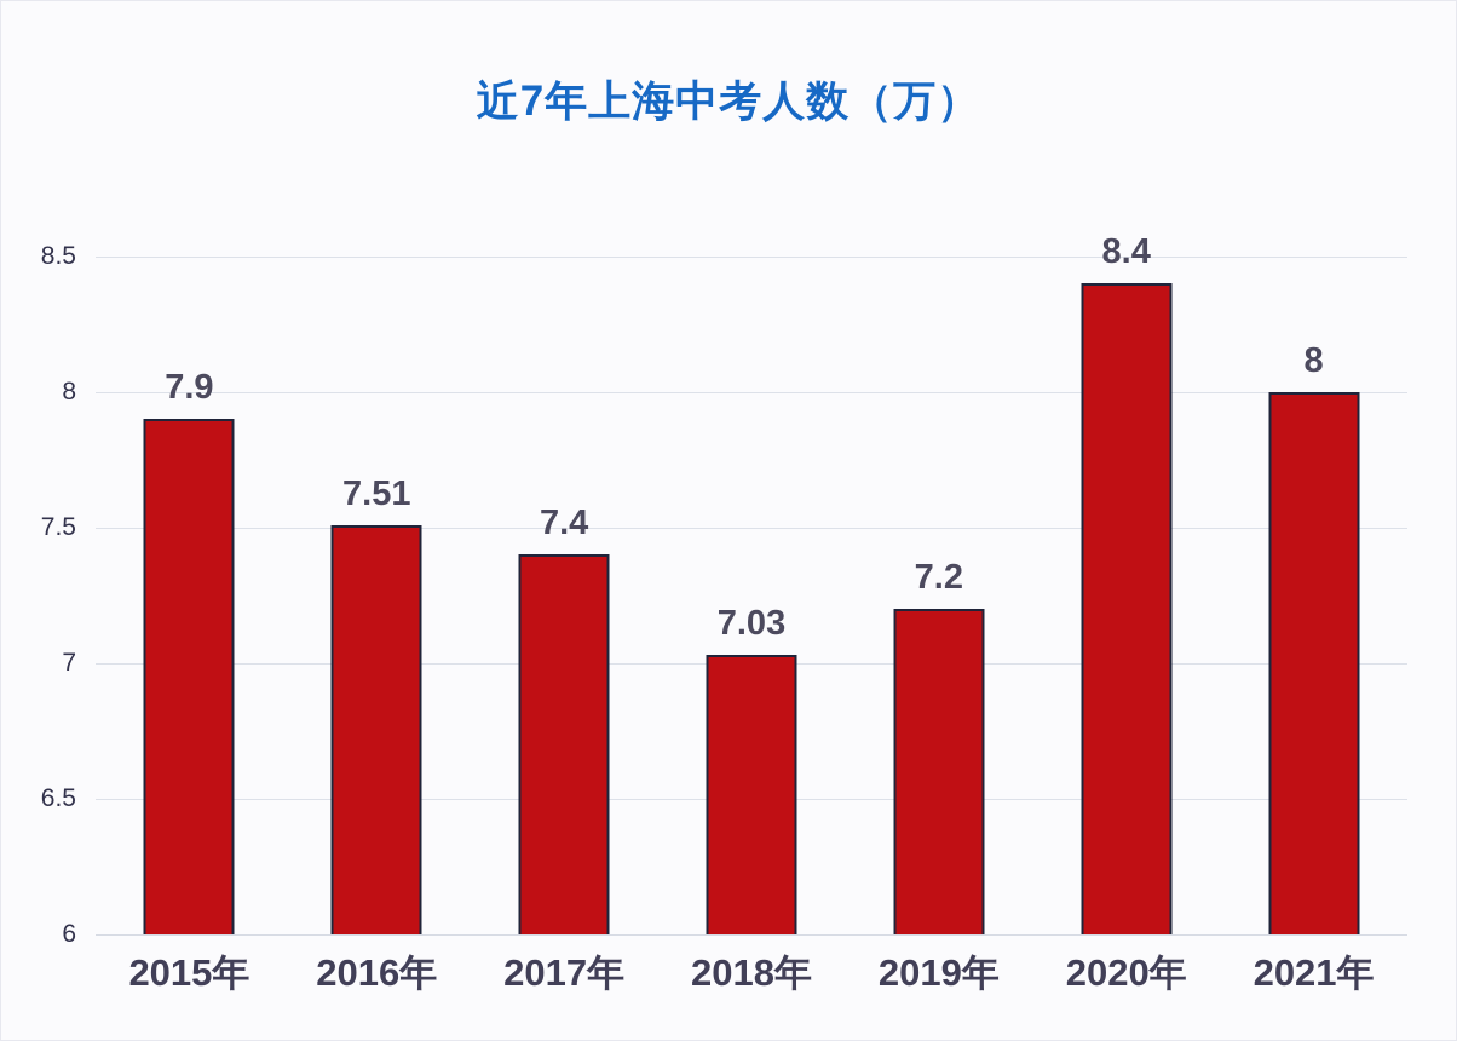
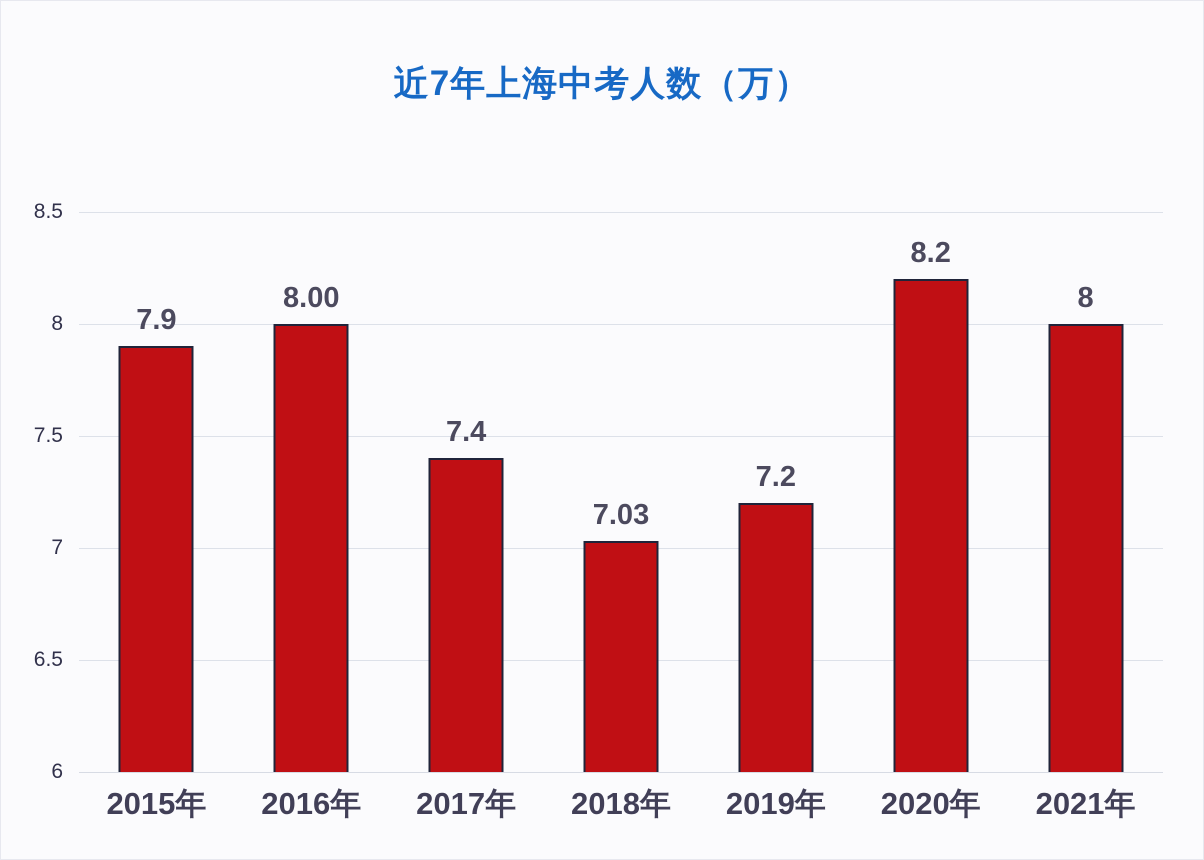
2016年: 7.51 -> 8.00
2020年: 8.4 -> 8.2
